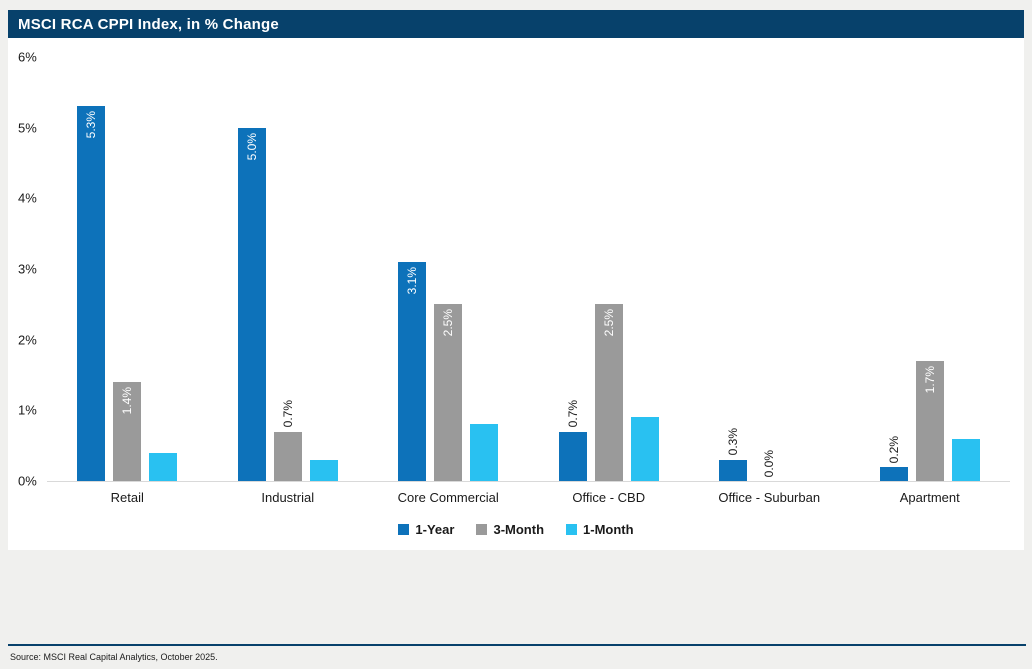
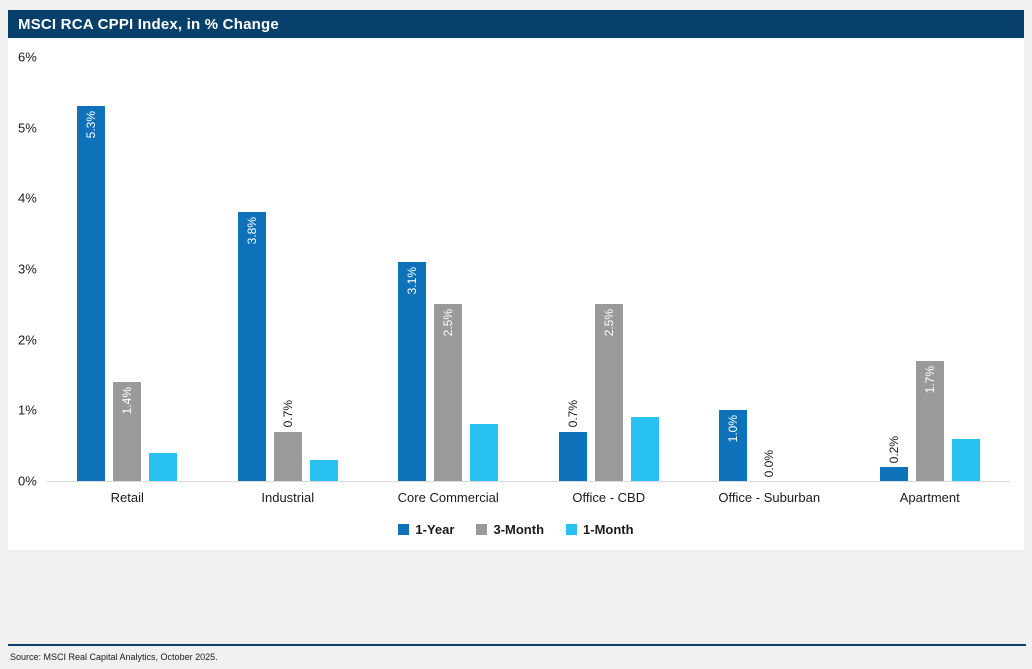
1-Year/Industrial: 5.0% -> 3.8%
1-Year/Office - Suburban: 0.3% -> 1.0%
